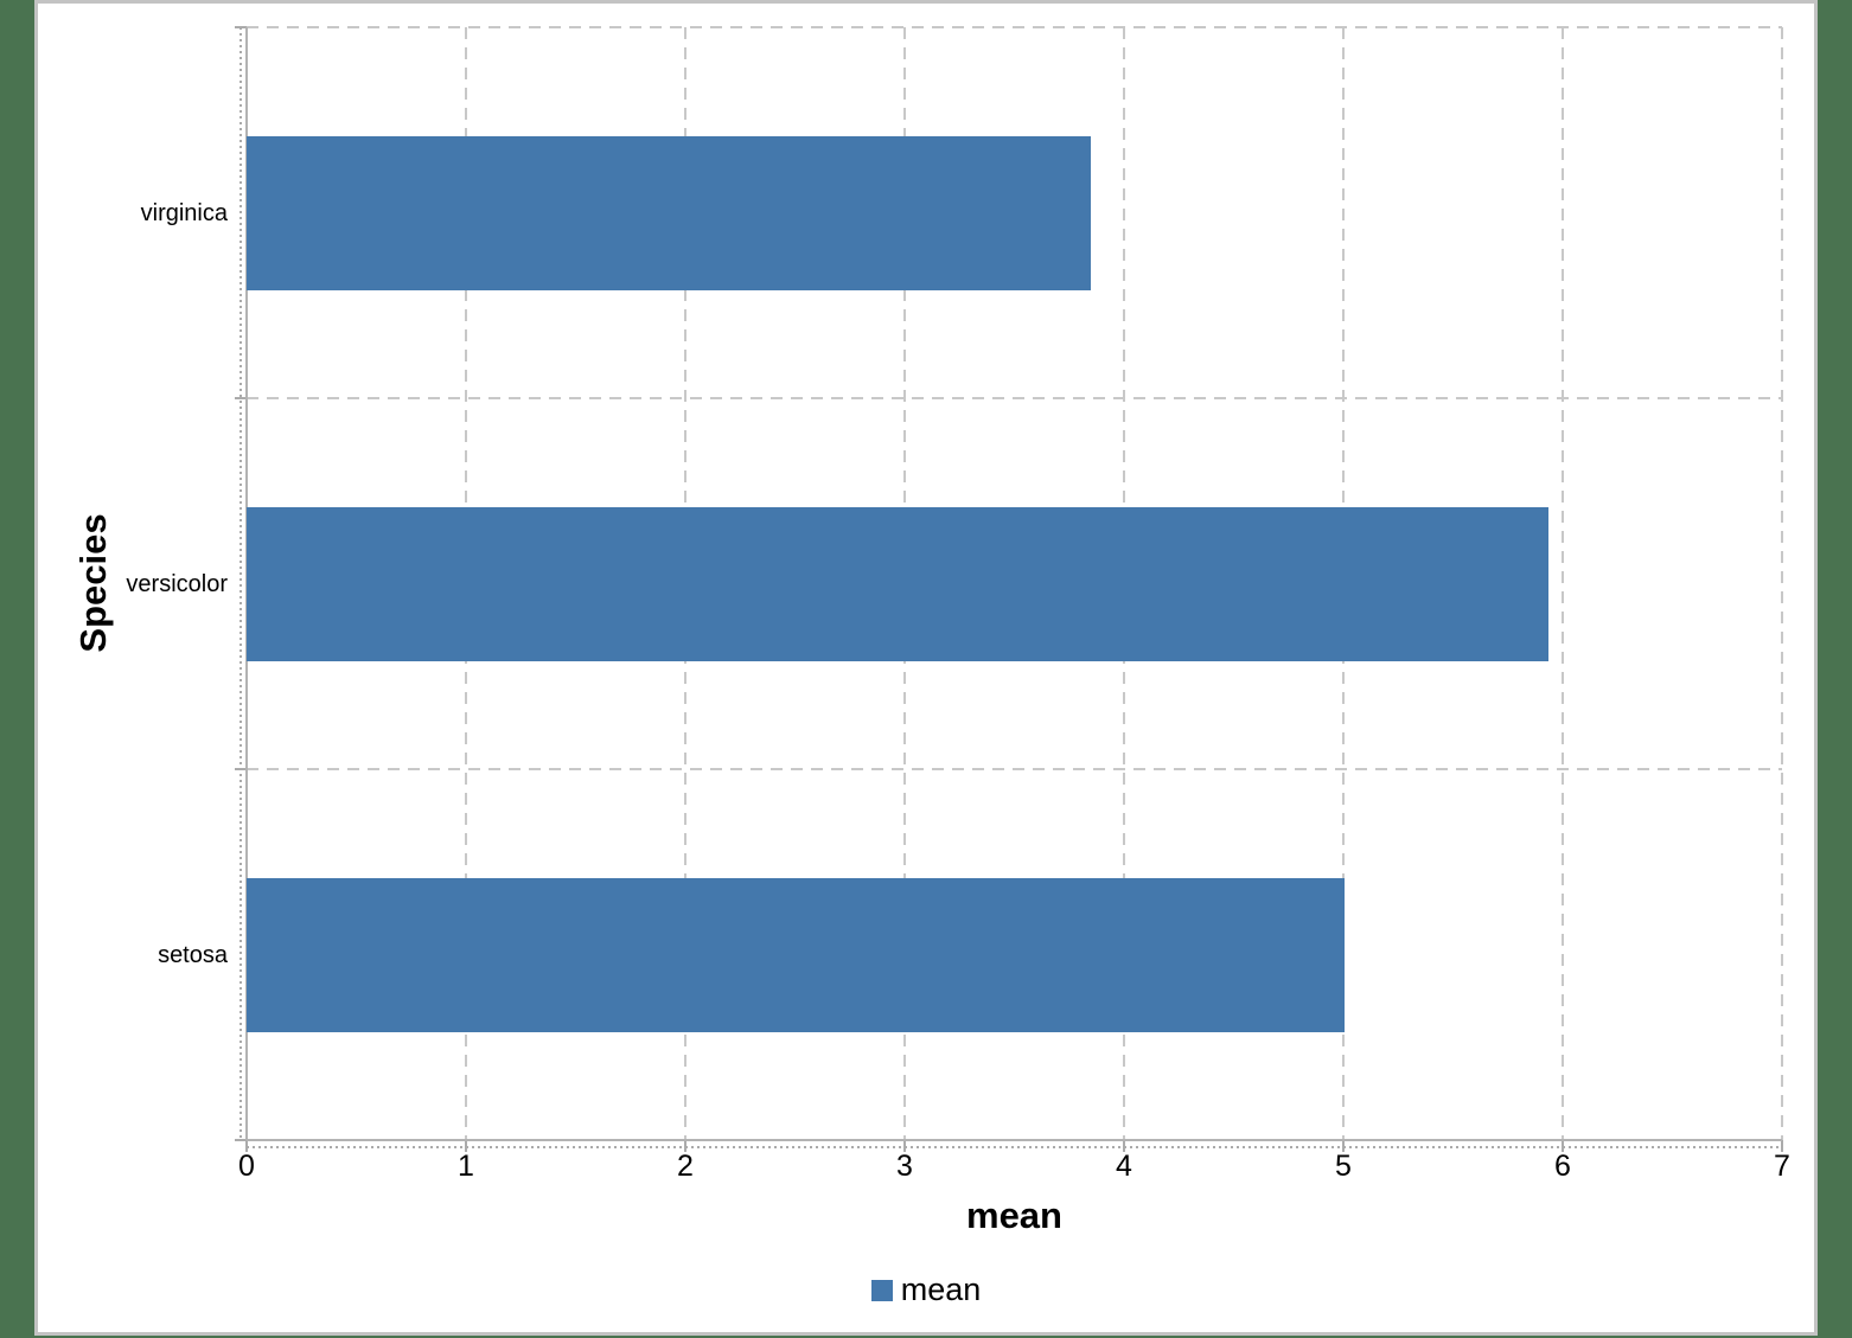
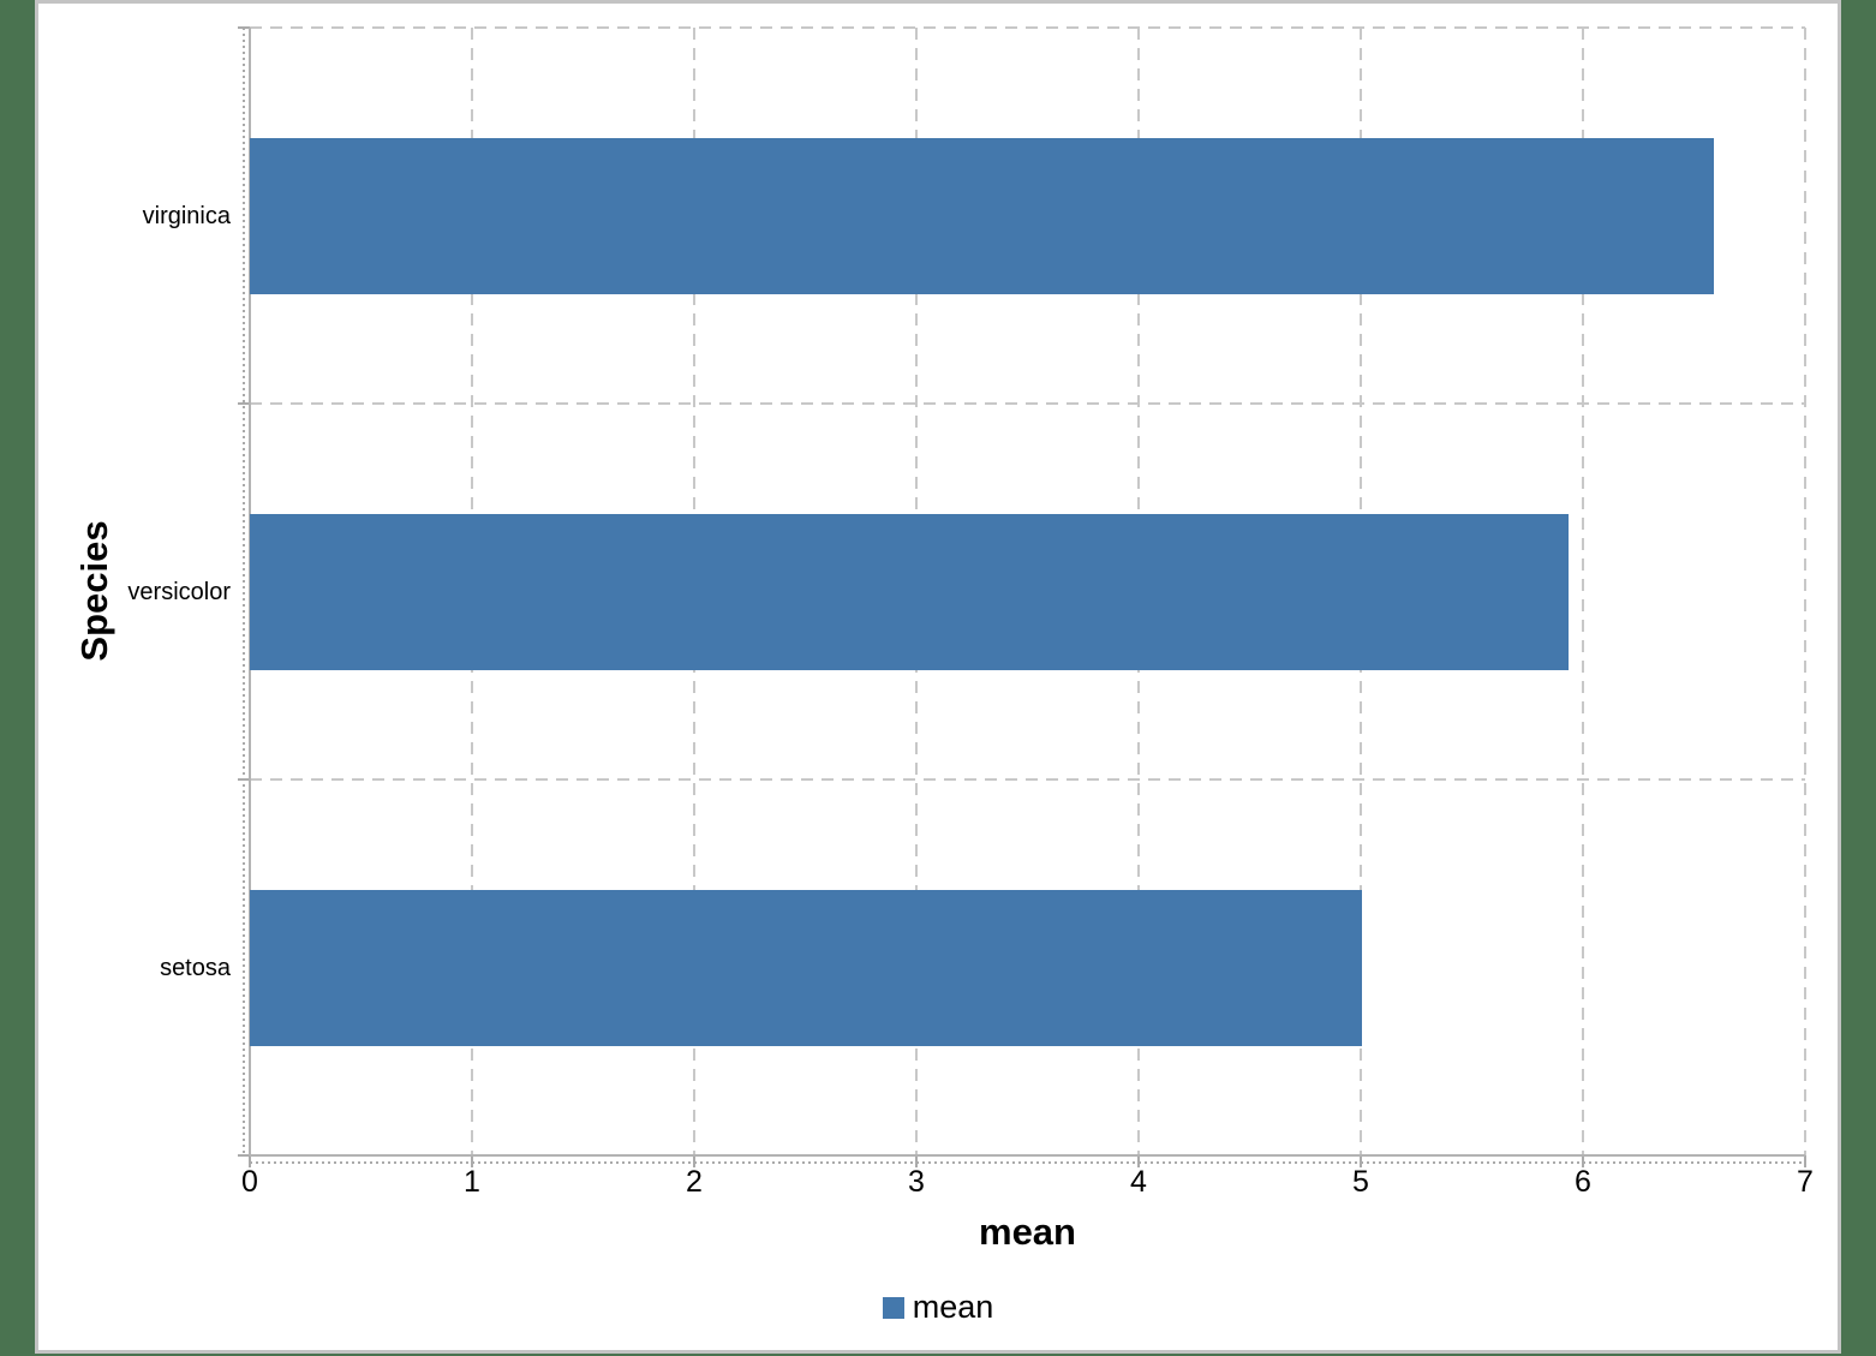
virginica: 3.85 -> 6.59
